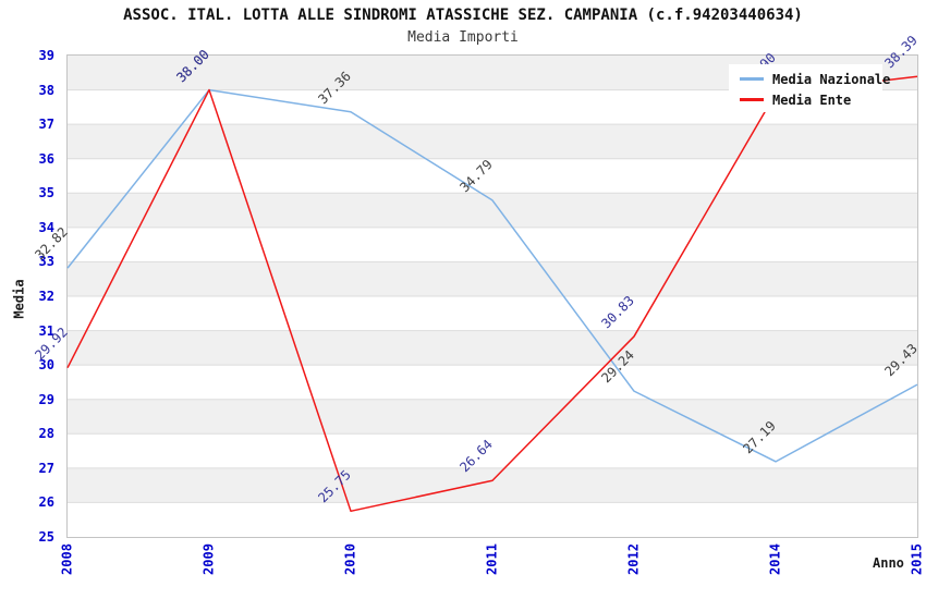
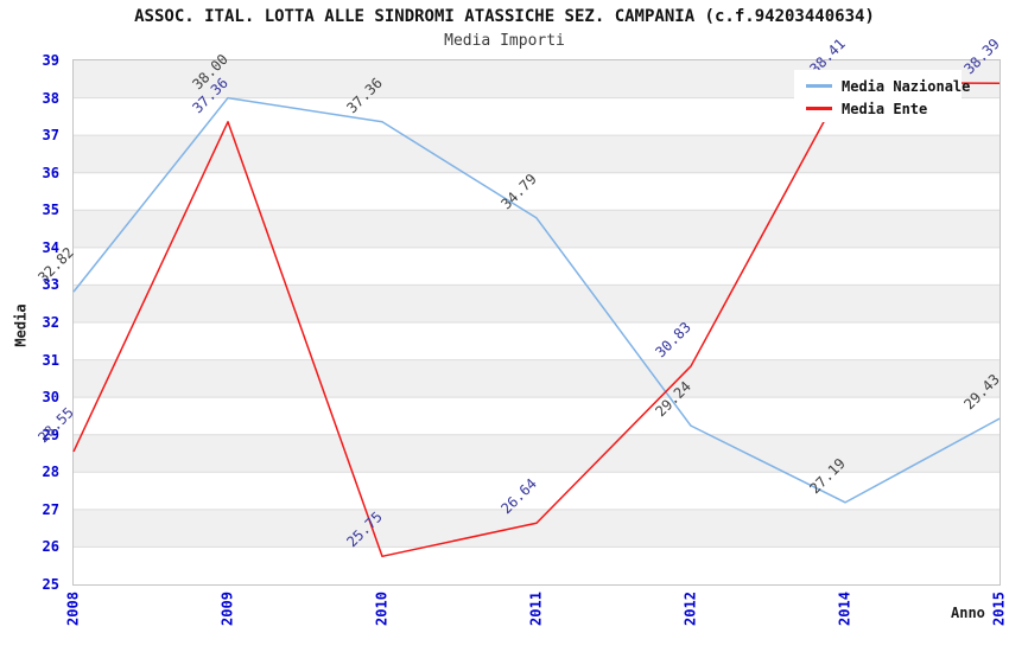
Media Ente/2008: 29.92 -> 28.55
Media Ente/2009: 38.00 -> 37.36
Media Ente/2014: 37.90 -> 38.41
